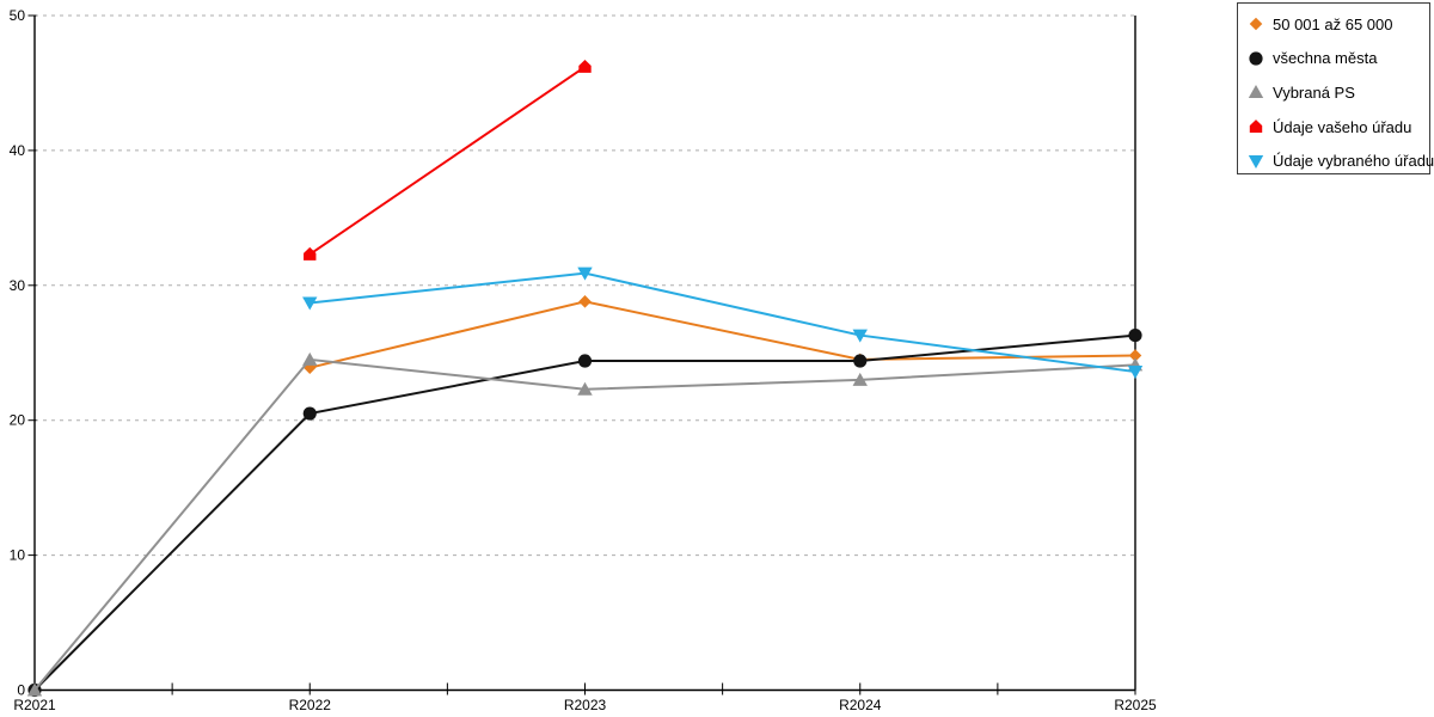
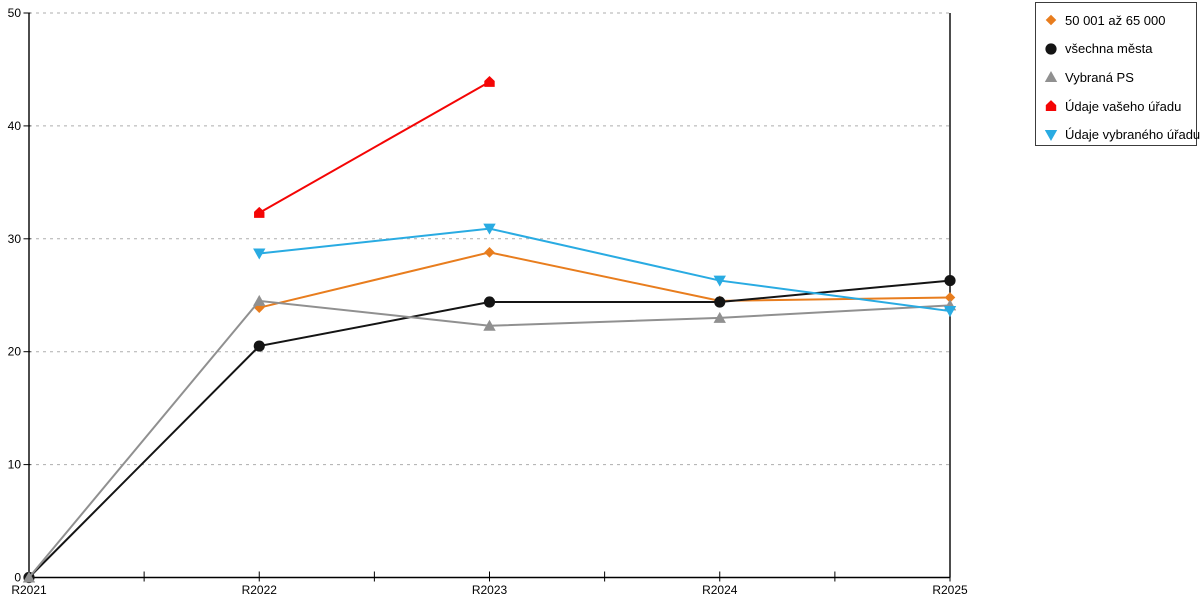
Údaje vašeho úřadu/R2023: 46.2 -> 43.9
